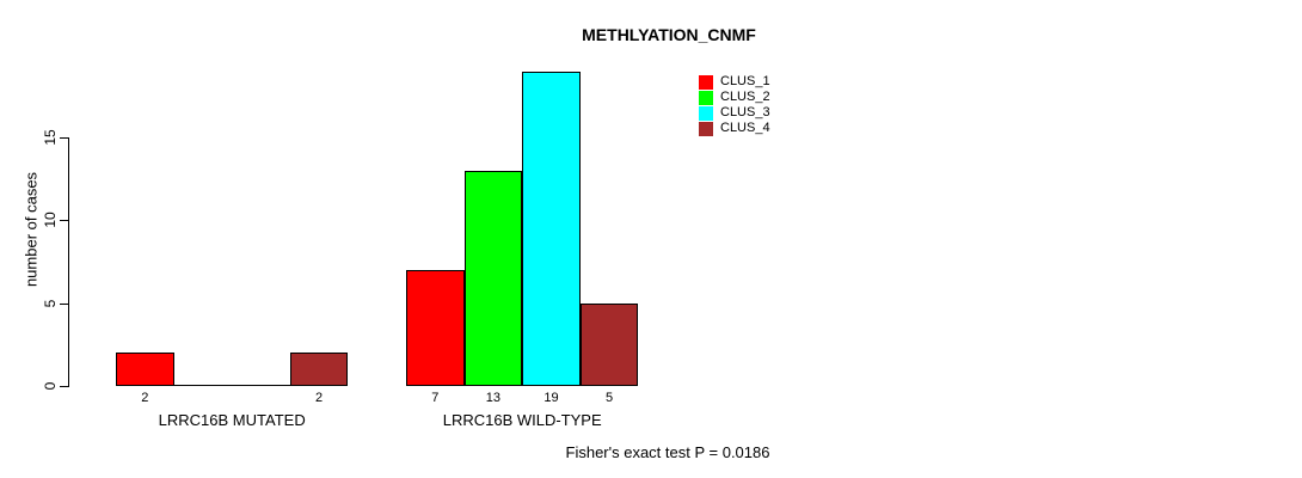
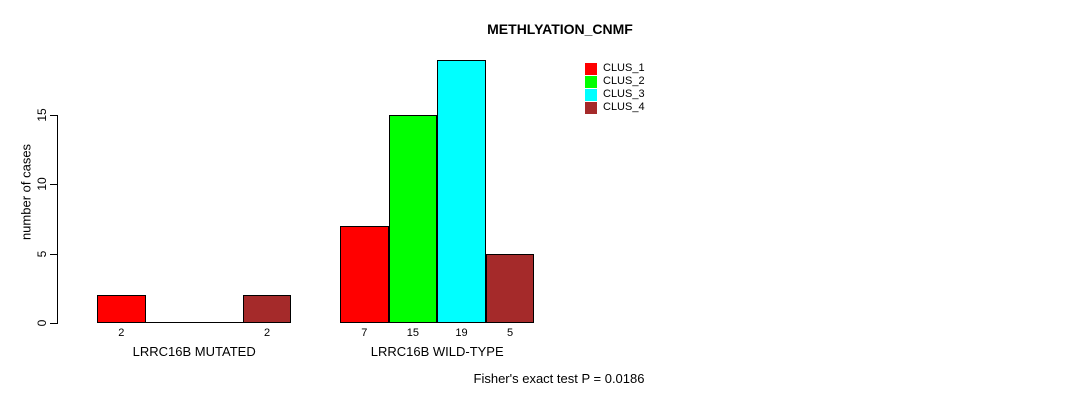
CLUS_2/LRRC16B WILD-TYPE: 13 -> 15
